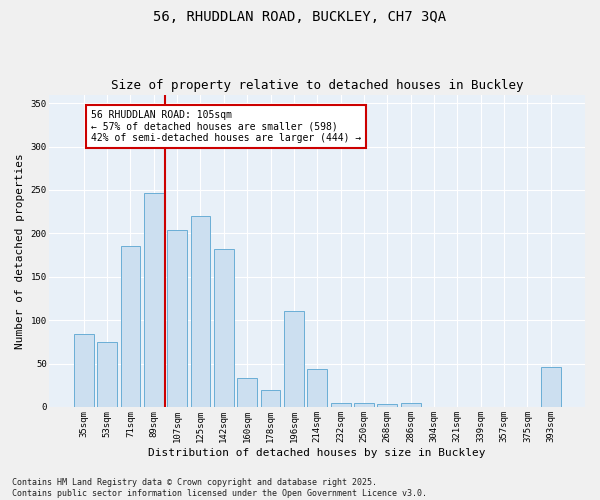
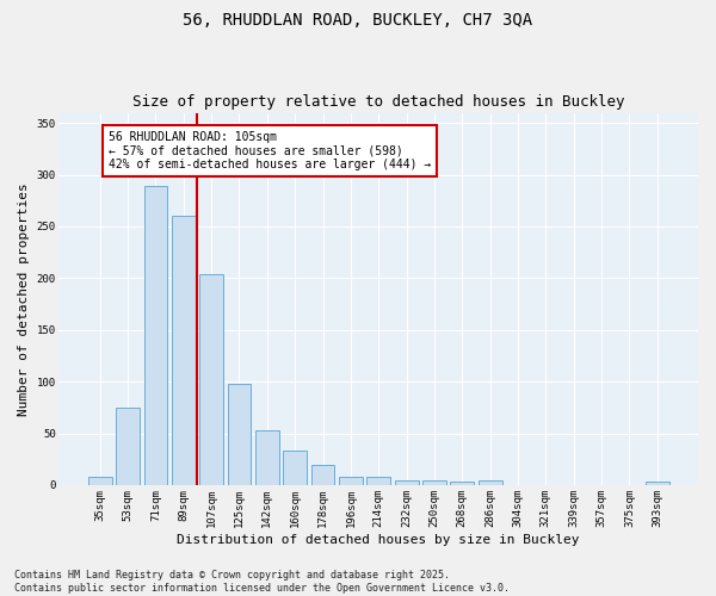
35sqm: 84 -> 8
71sqm: 186 -> 289
89sqm: 246 -> 260
125sqm: 220 -> 98
142sqm: 182 -> 53
196sqm: 110 -> 8
214sqm: 44 -> 8
393sqm: 46 -> 3
